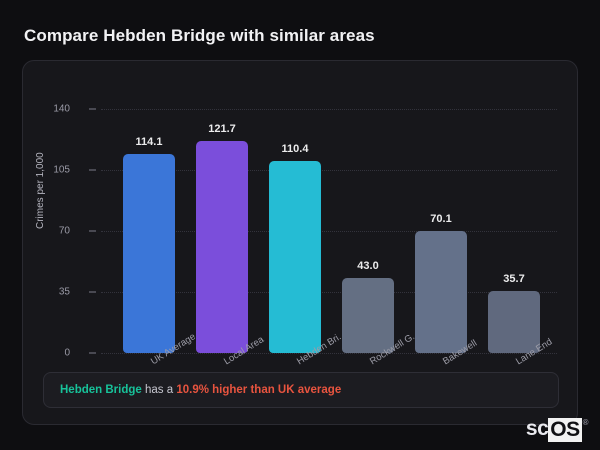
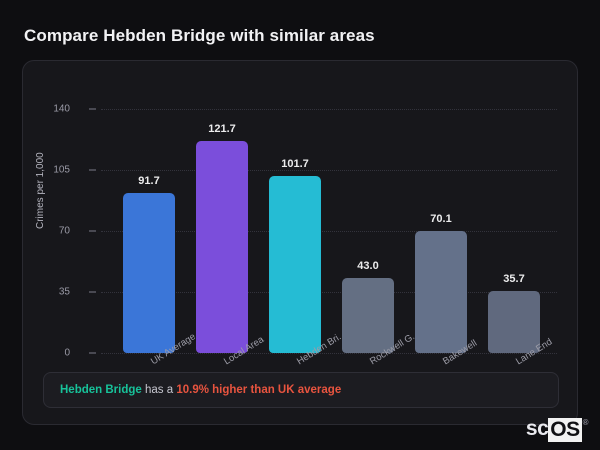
UK Average: 114.1 -> 91.7
Hebden Bri...: 110.4 -> 101.7
